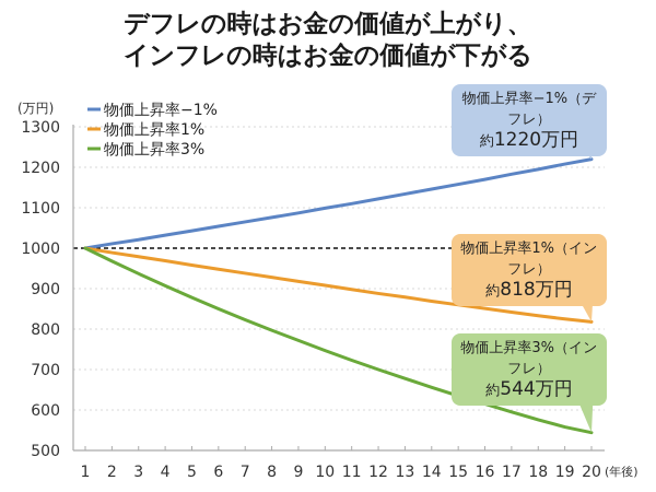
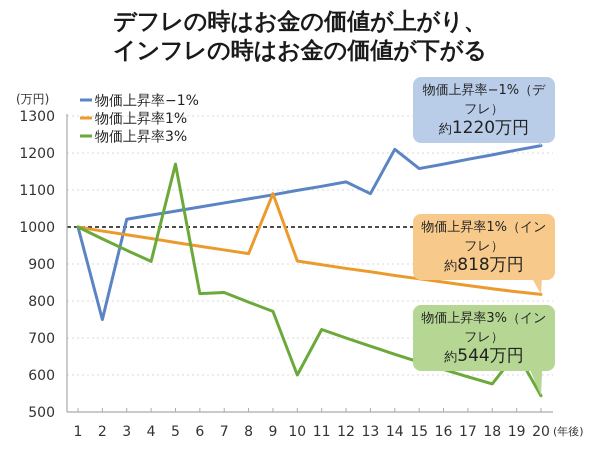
物価上昇率−1%/2: 1010 -> 750
物価上昇率3%/5: 880 -> 1170
物価上昇率3%/6: 850 -> 820
物価上昇率1%/9: 920 -> 1090
物価上昇率3%/10: 750 -> 600
物価上昇率−1%/13: 1130 -> 1090
物価上昇率−1%/14: 1150 -> 1210
物価上昇率3%/19: 560 -> 660
